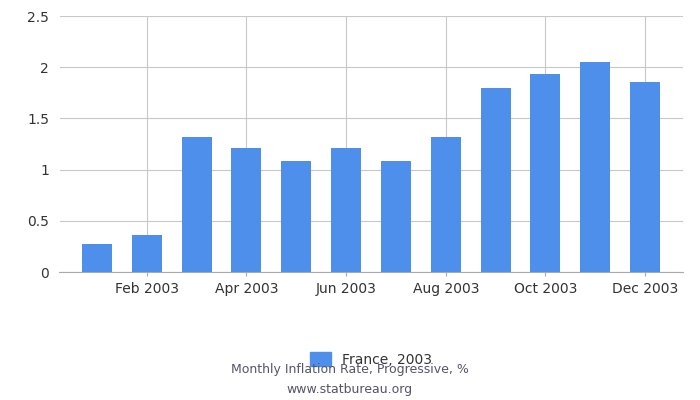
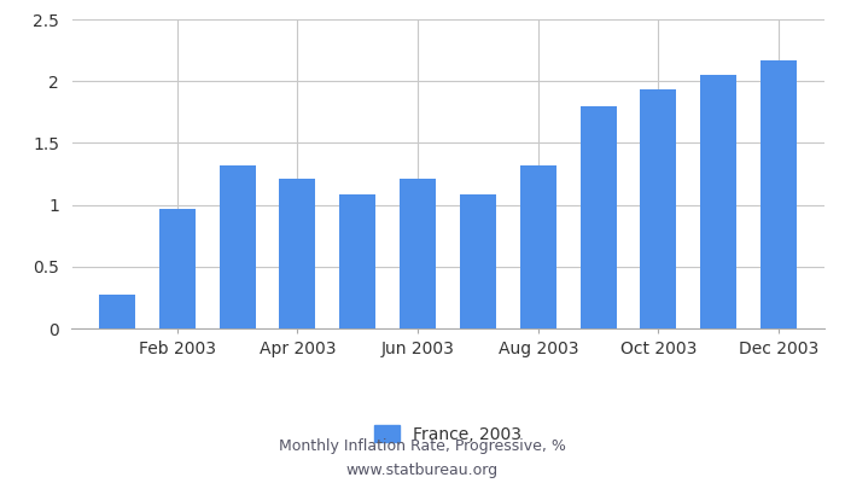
Feb 2003: 0.36 -> 0.97
Dec 2003: 1.86 -> 2.17
